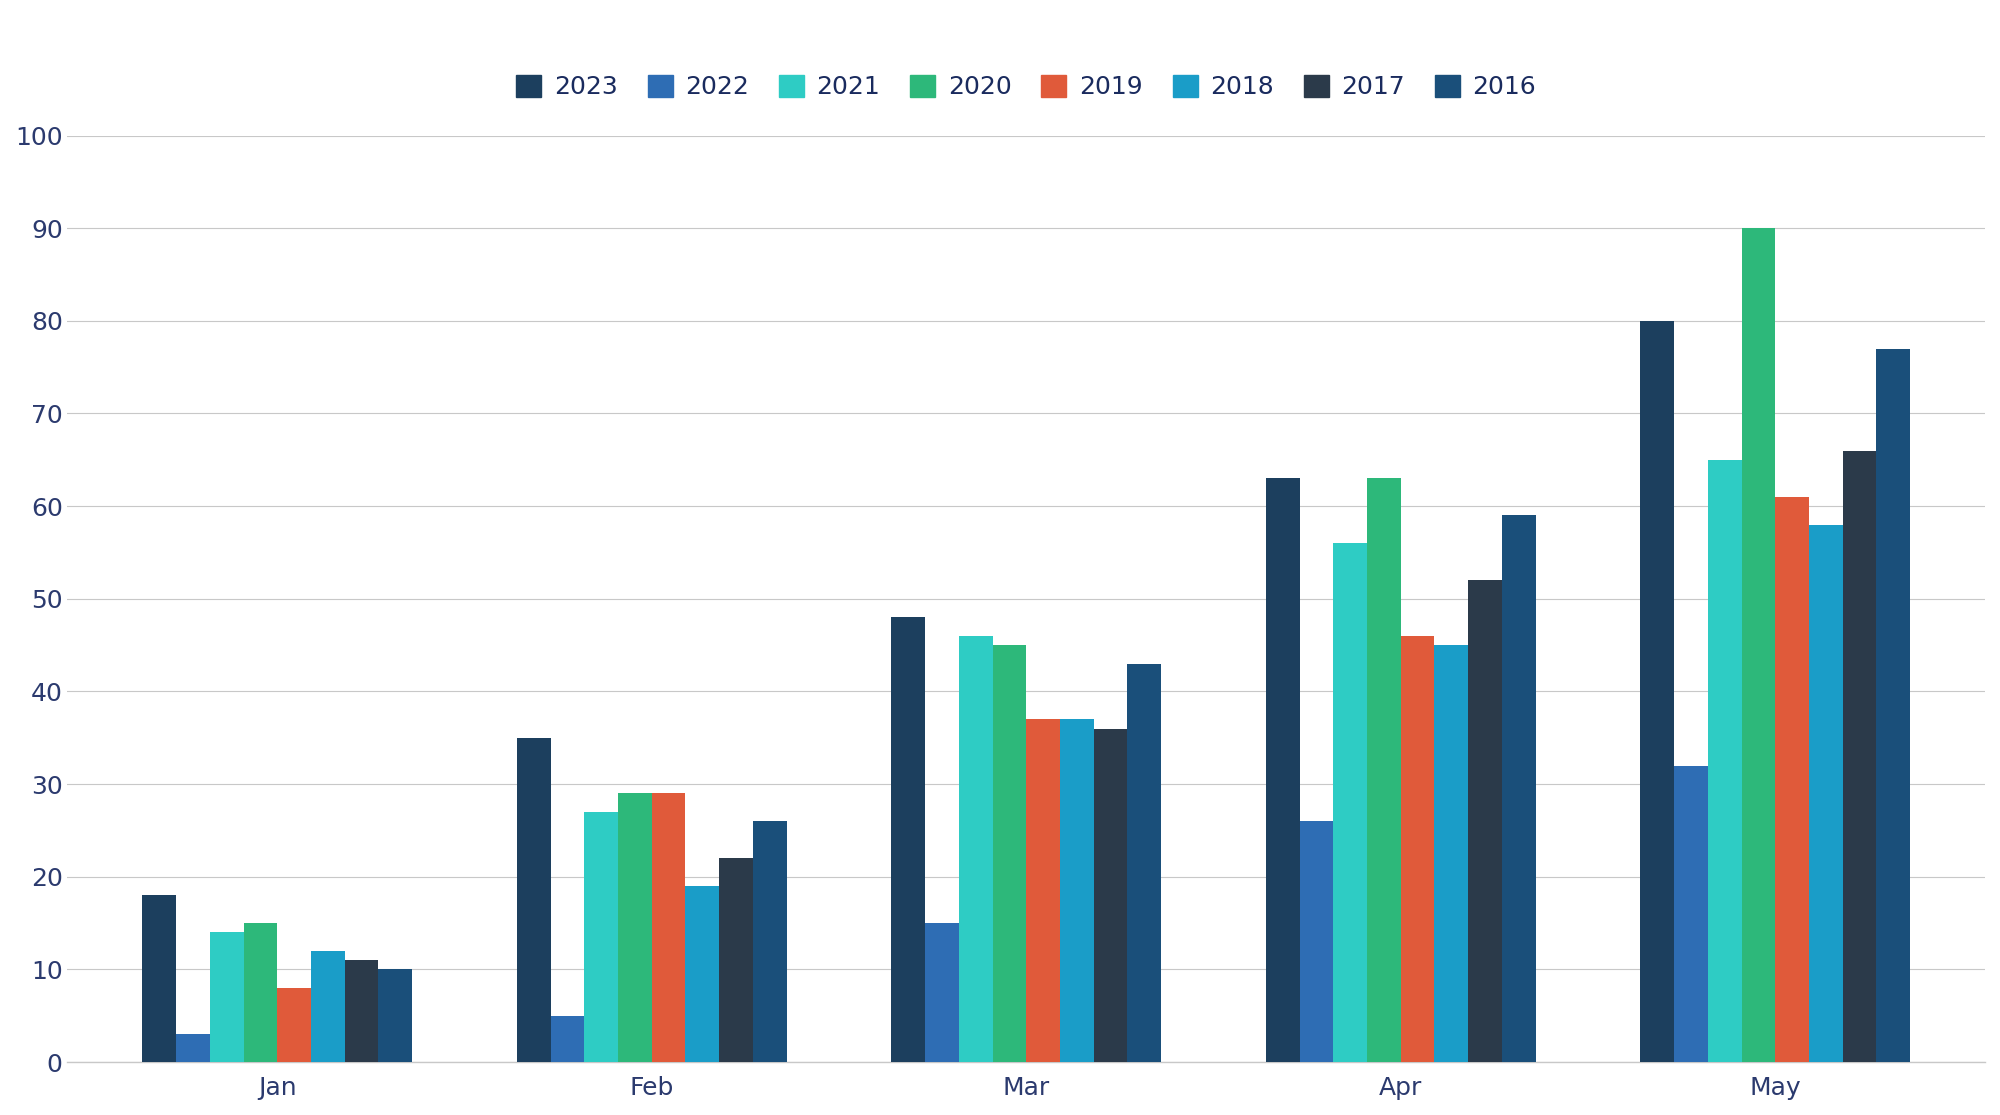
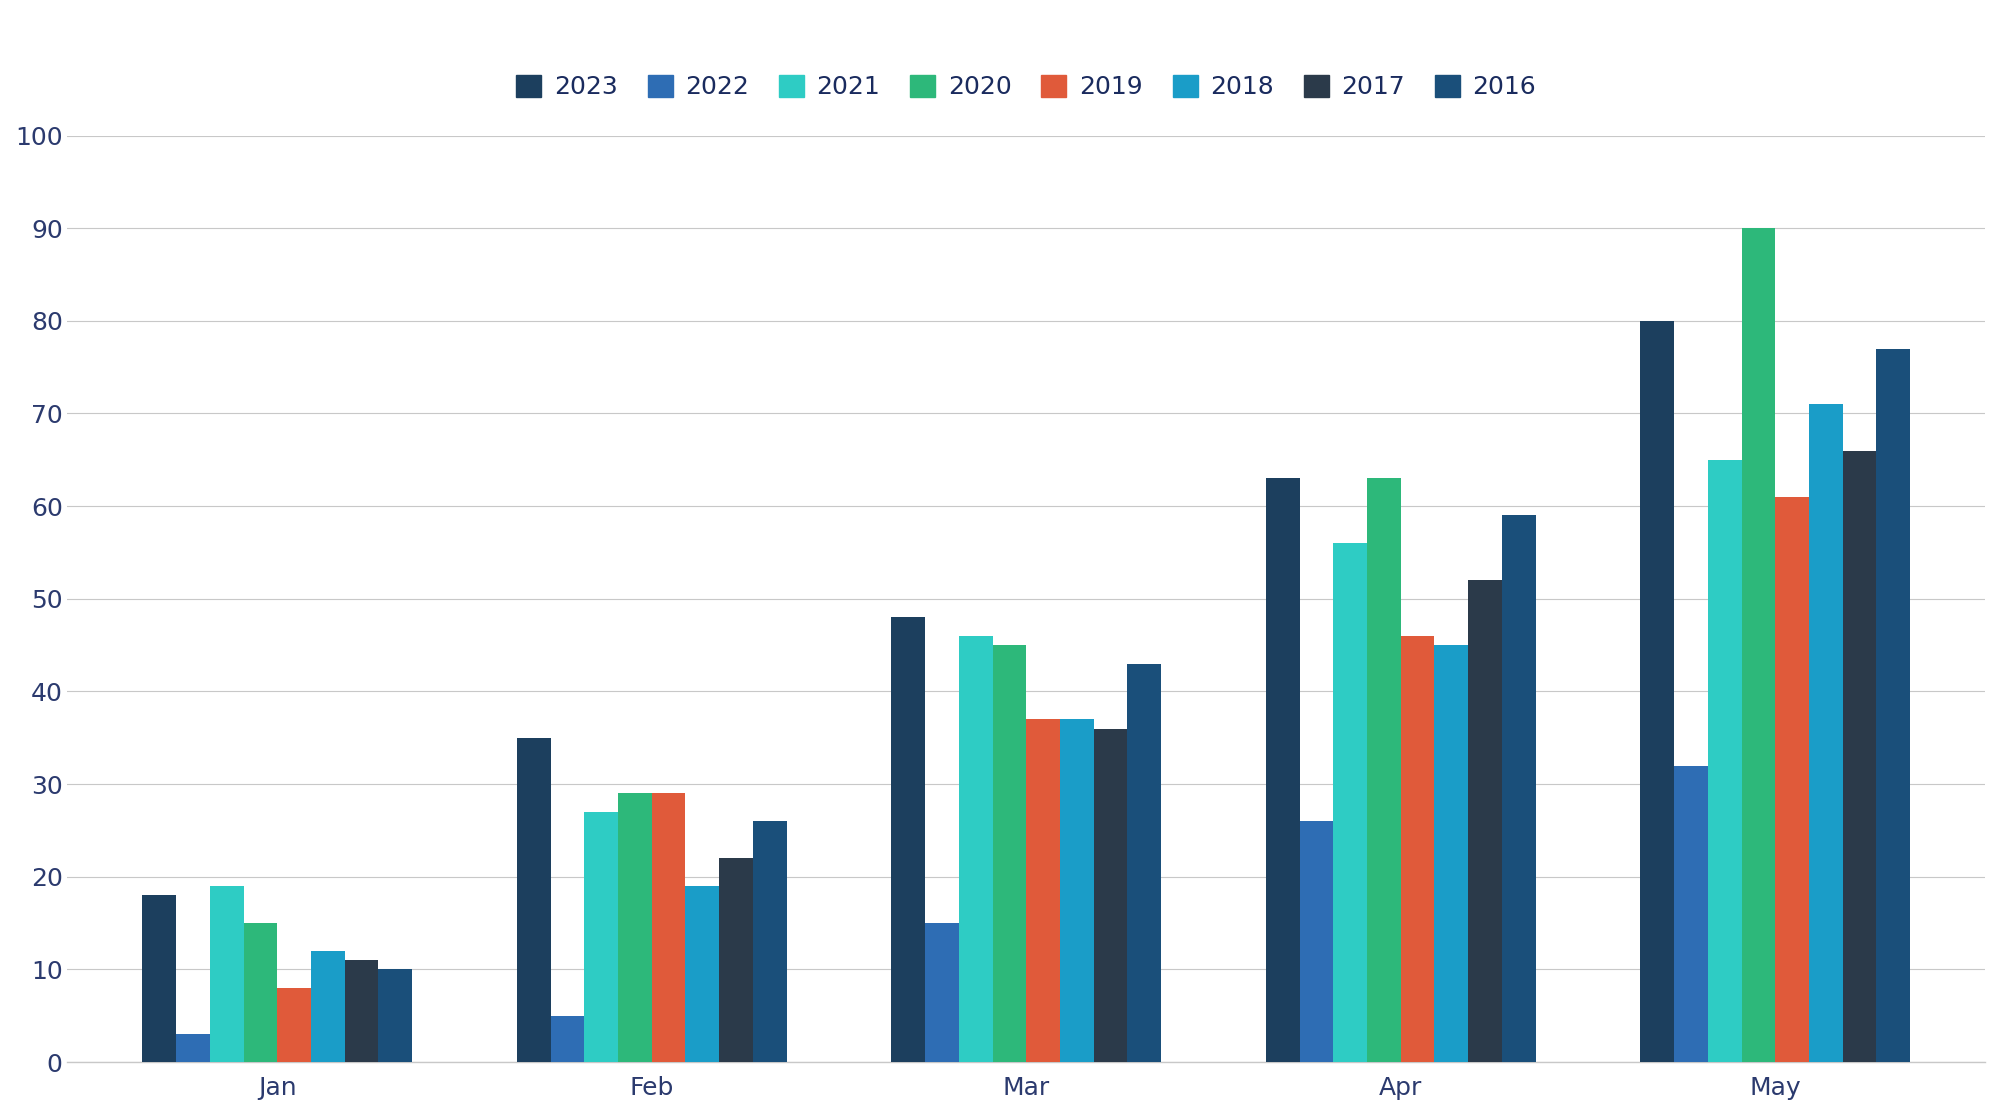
2021/Jan: 14 -> 19
2018/May: 58 -> 71
